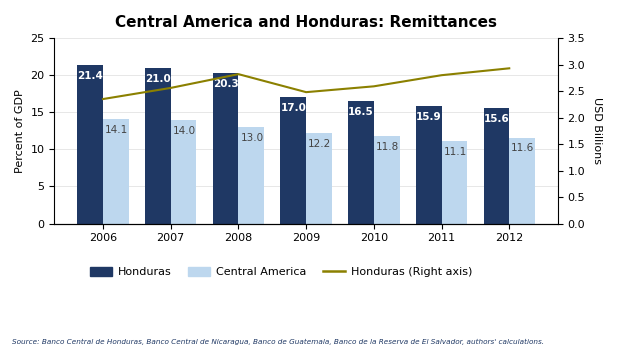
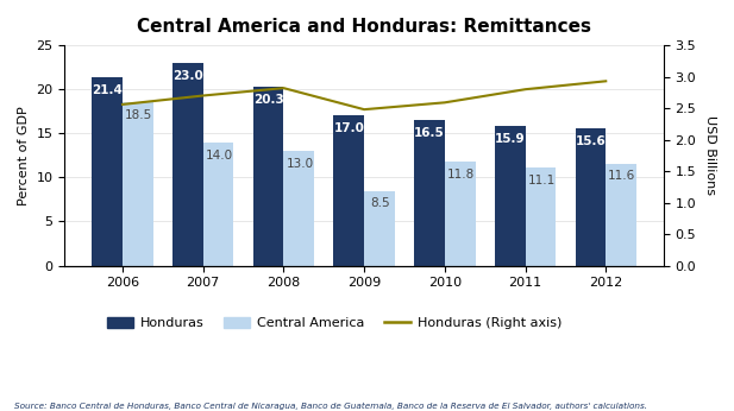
Honduras (Right axis)/2006: 2.35 -> 2.56
Central America/2006: 14.1 -> 18.5
Honduras/2007: 21.0 -> 23.0
Honduras (Right axis)/2007: 2.56 -> 2.70
Central America/2009: 12.2 -> 8.5
